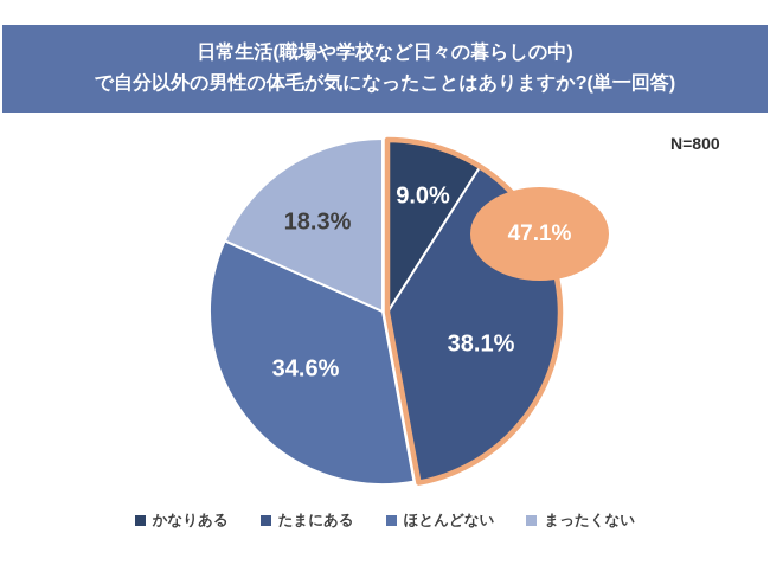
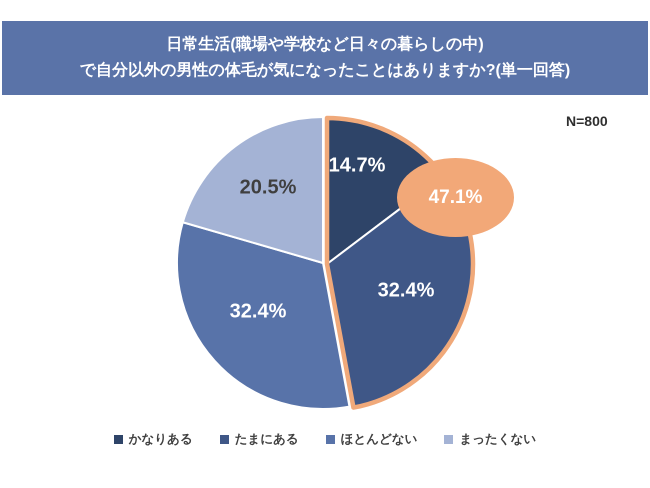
かなりある: 9.0% -> 14.7%
たまにある: 38.1% -> 32.4%
ほとんどない: 34.6% -> 32.4%
まったくない: 18.3% -> 20.5%
